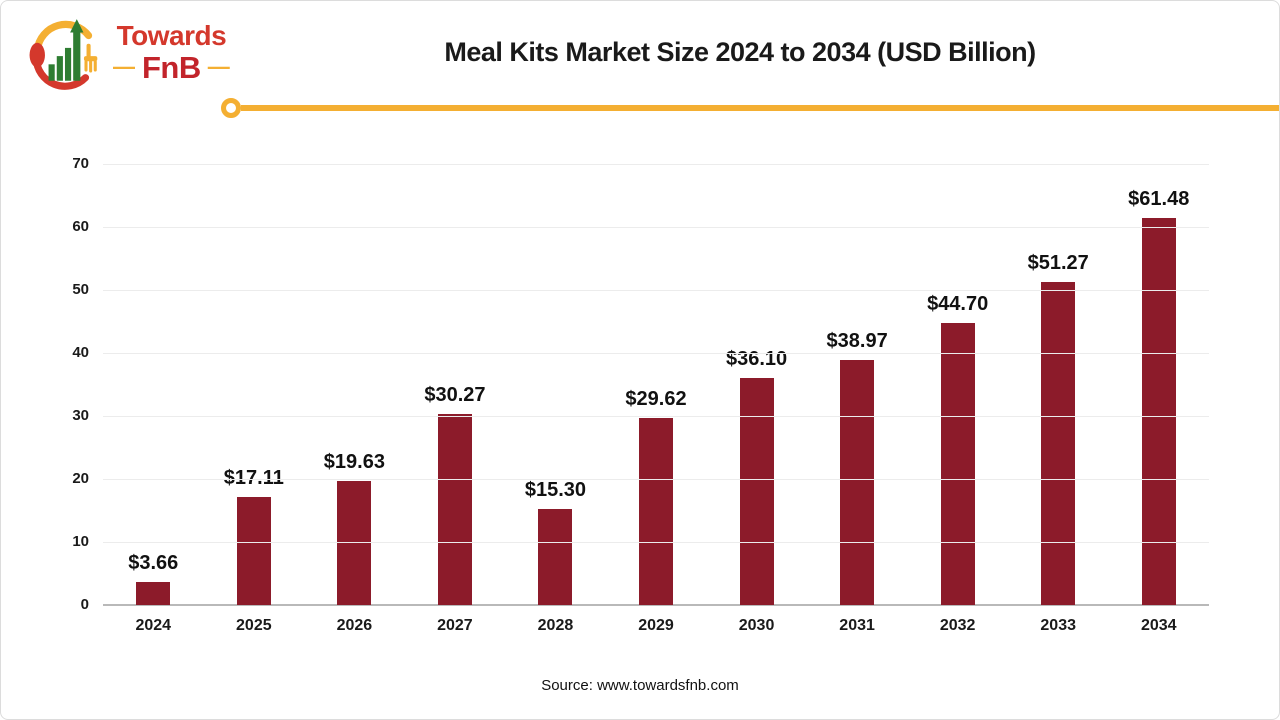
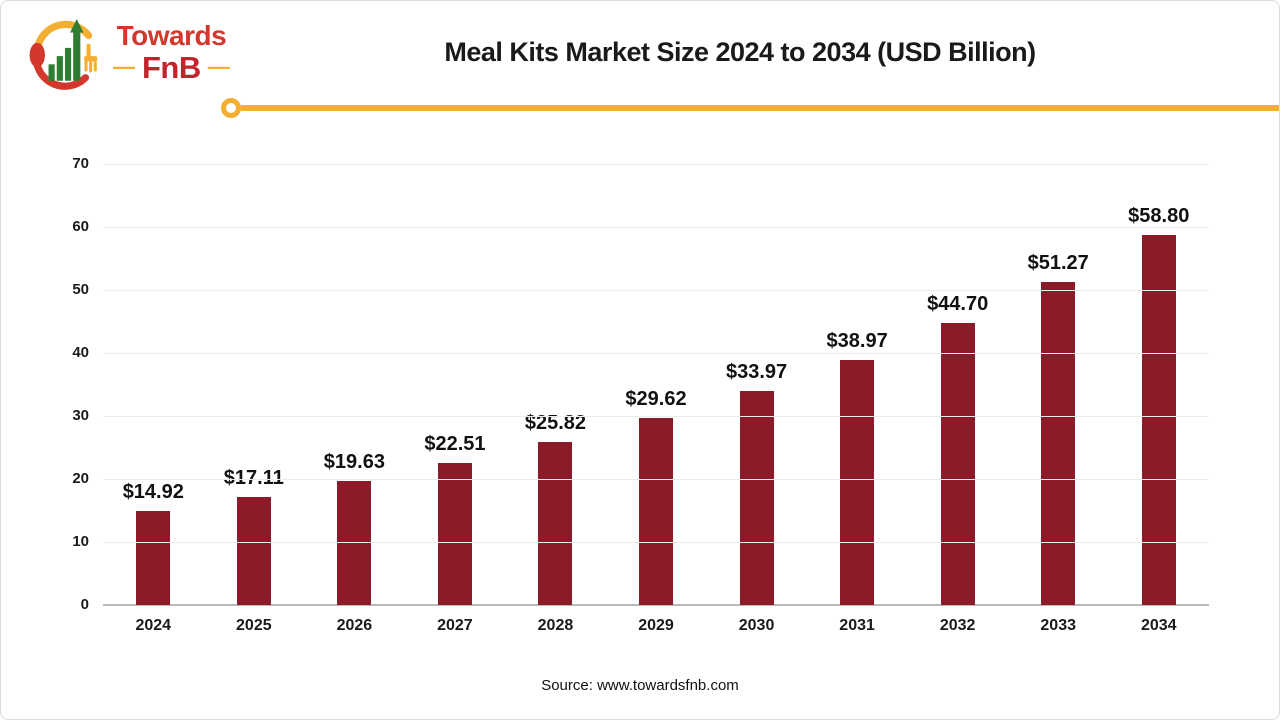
2024: $3.66 -> $14.92
2027: $30.27 -> $22.51
2028: $15.30 -> $25.82
2030: $36.10 -> $33.97
2034: $61.48 -> $58.80
